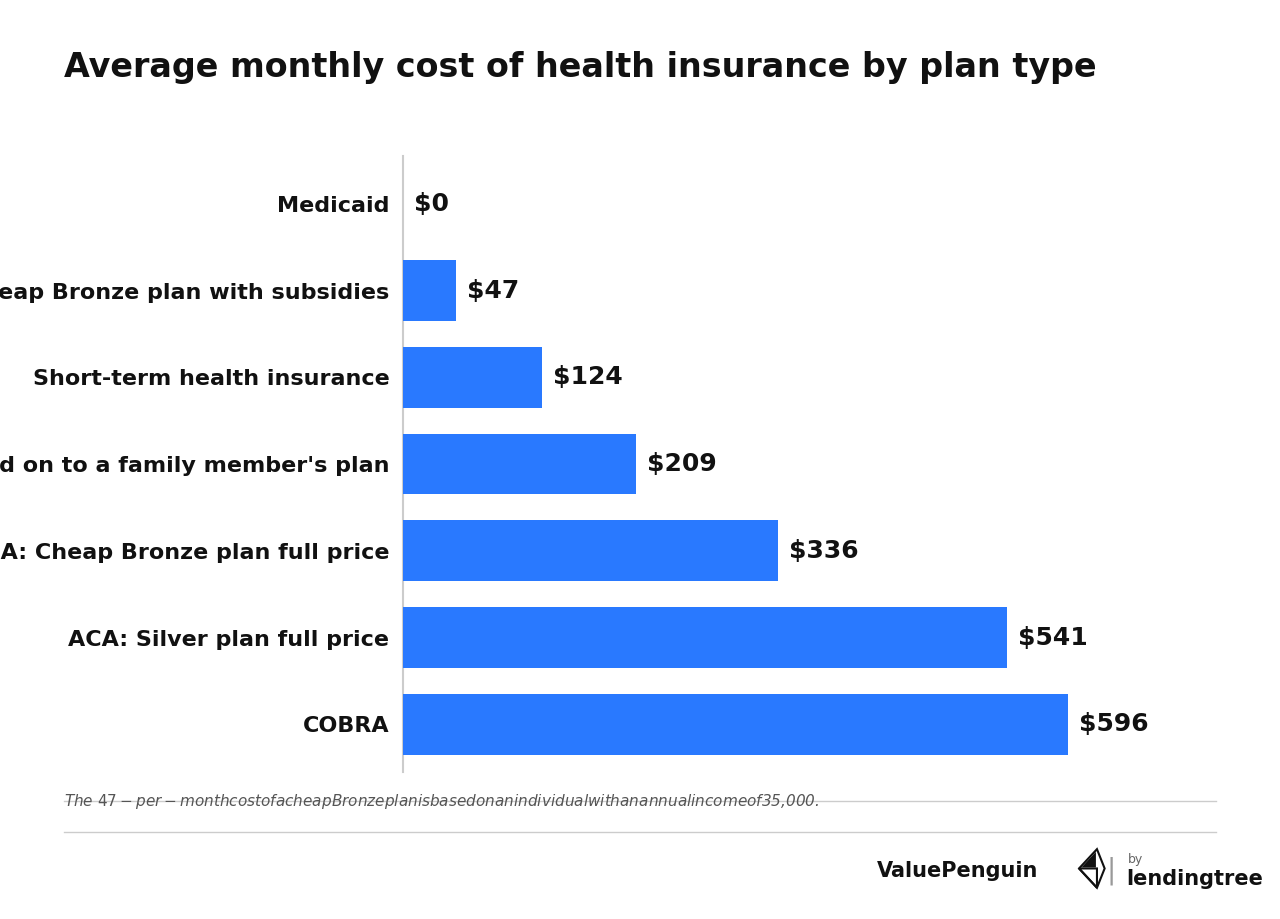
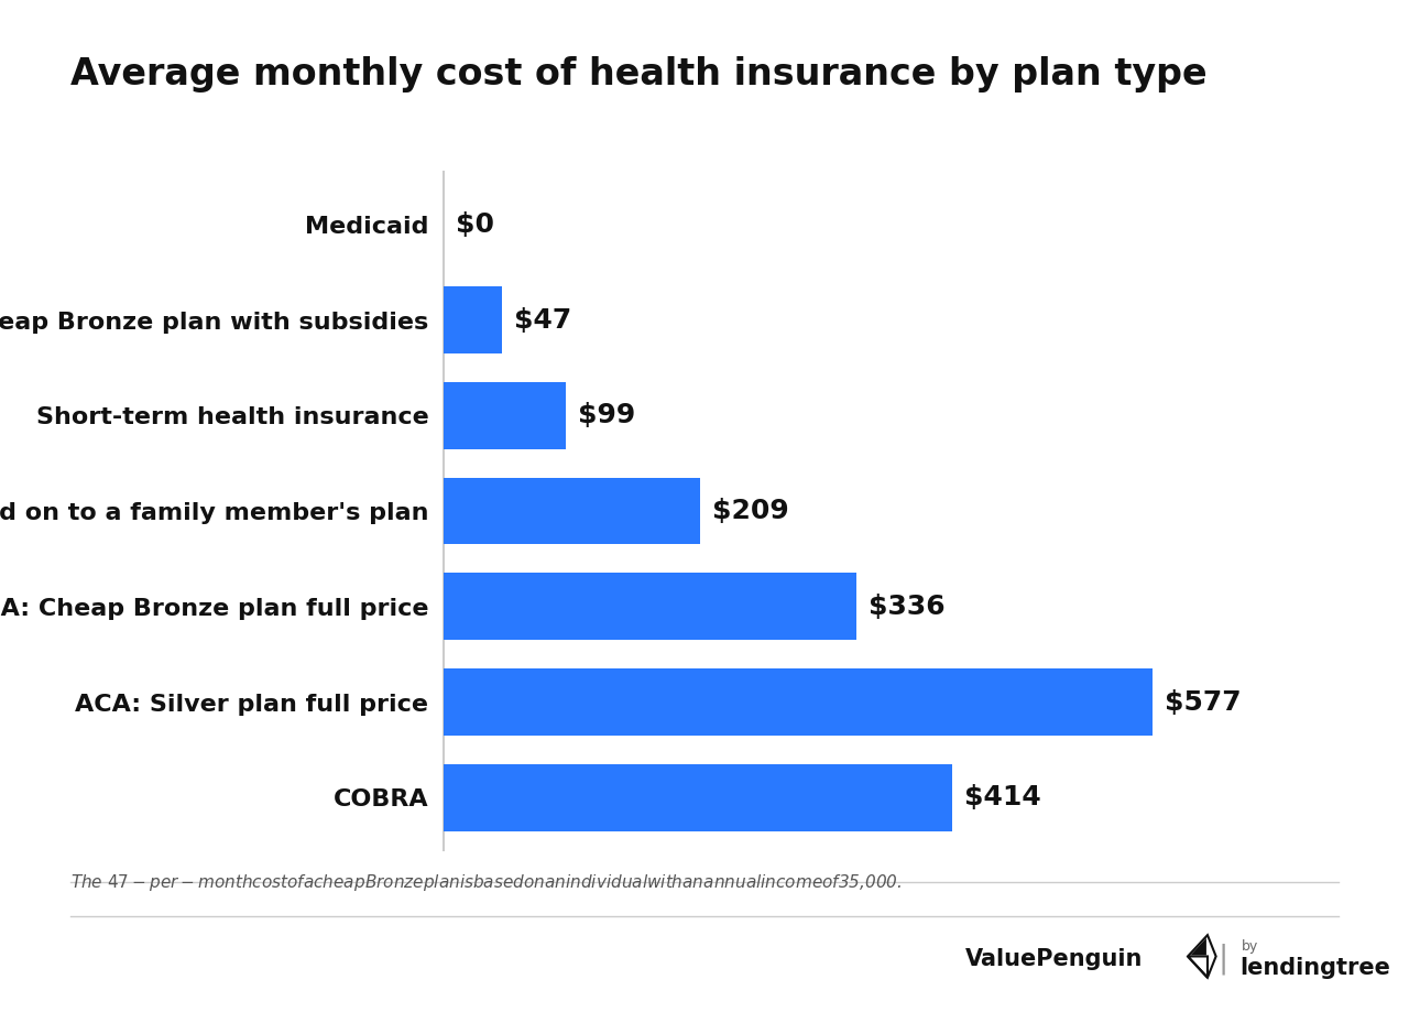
Short-term health insurance: $124 -> $99
ACA: Silver plan full price: $541 -> $577
COBRA: $596 -> $414
